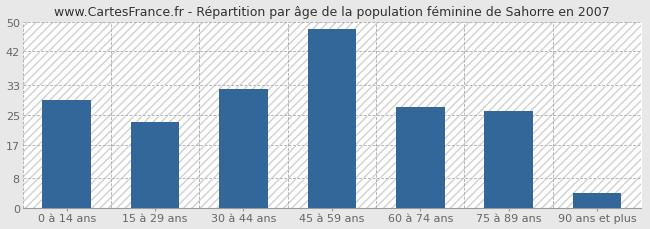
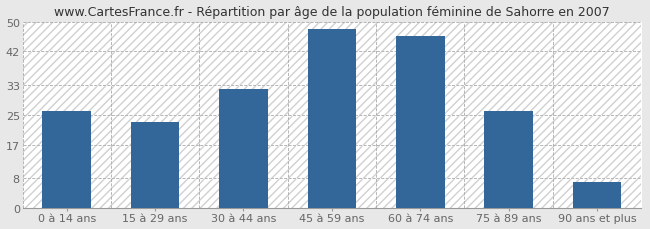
0 à 14 ans: 29 -> 26
60 à 74 ans: 27 -> 46
90 ans et plus: 4 -> 7
